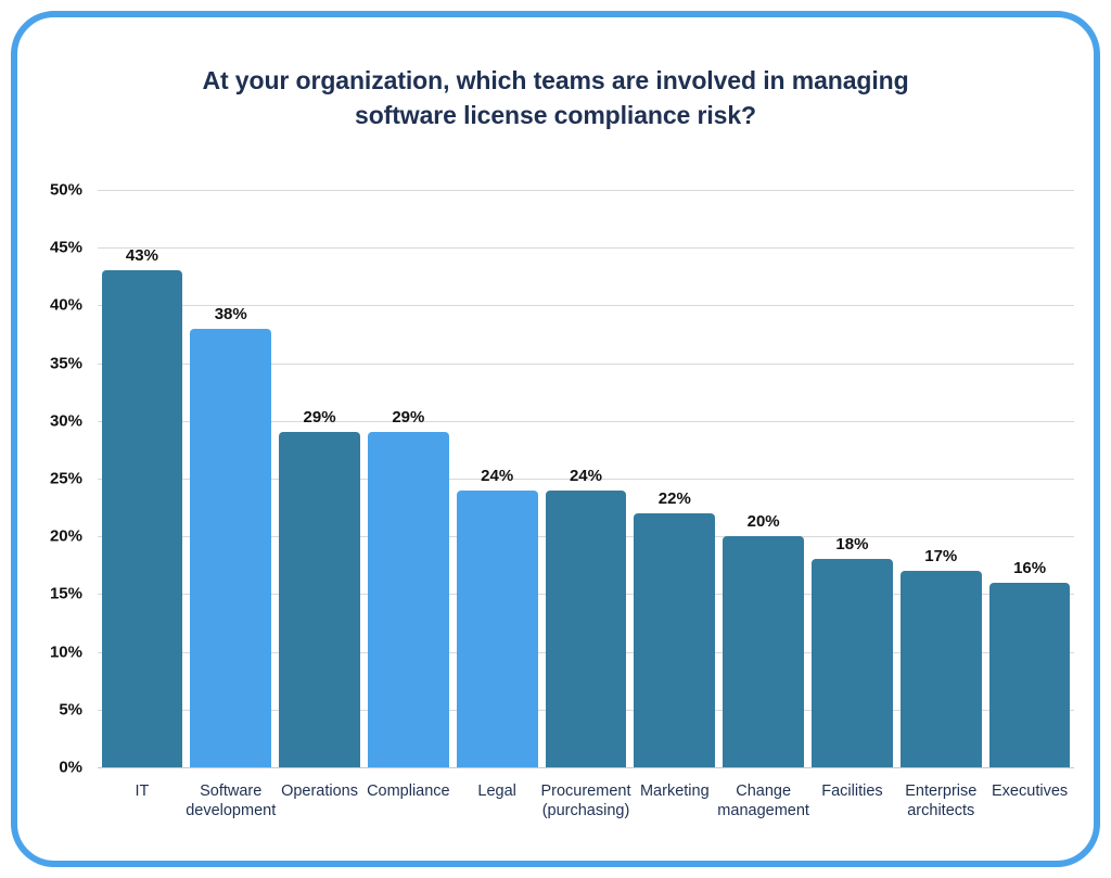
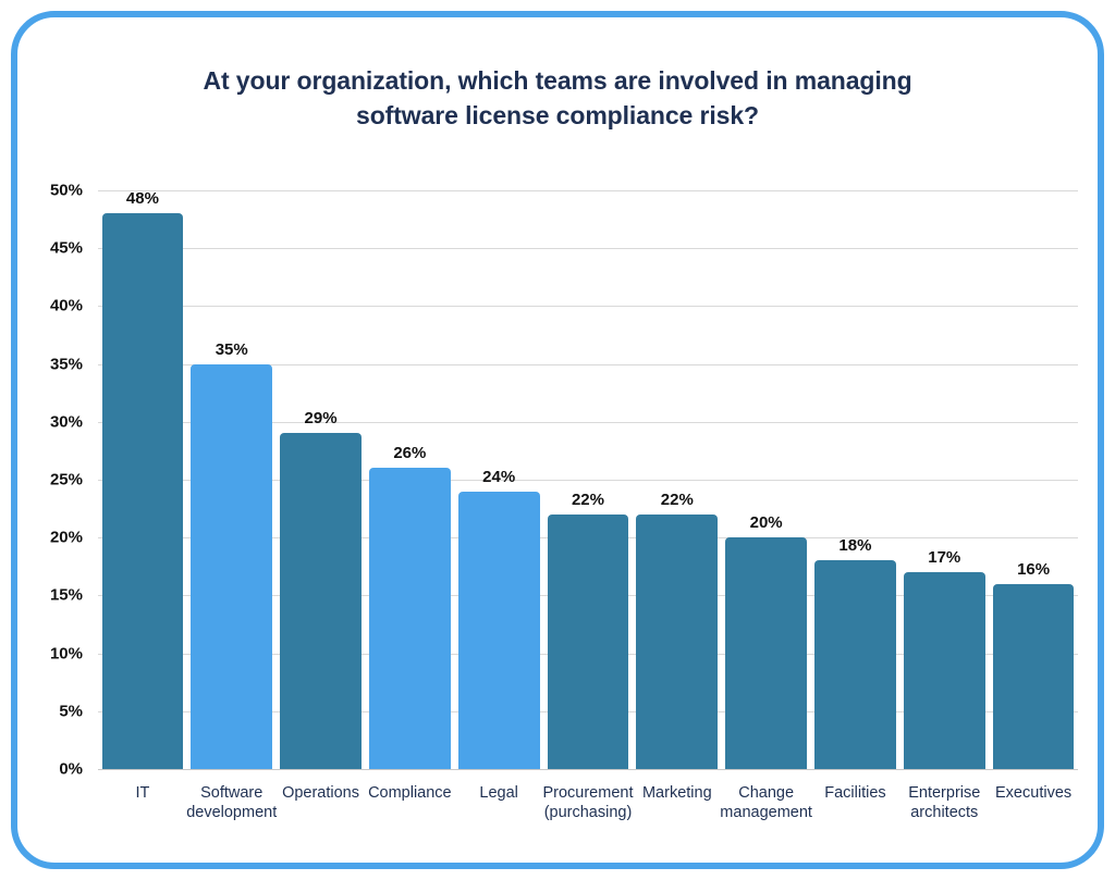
IT: 43% -> 48%
Software development: 38% -> 35%
Compliance: 29% -> 26%
Procurement (purchasing): 24% -> 22%
